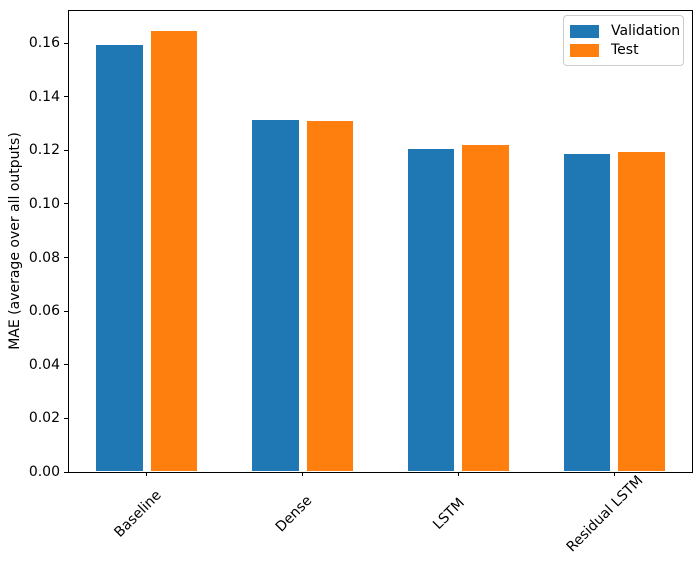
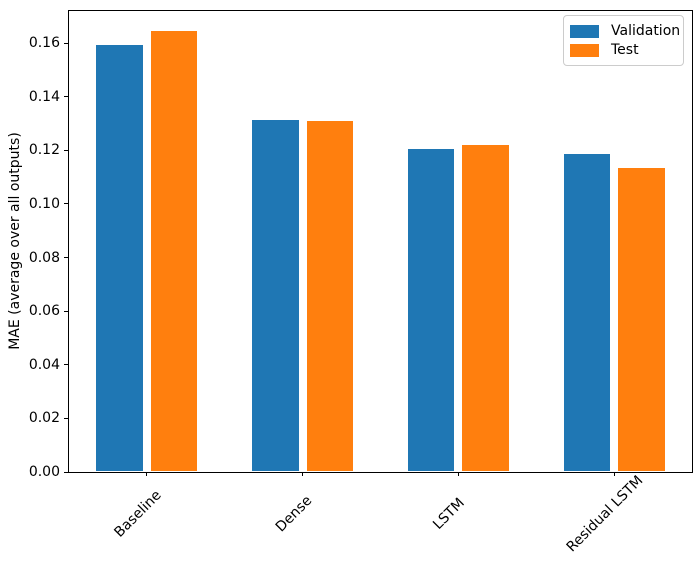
Test/Residual LSTM: 0.119 -> 0.113
